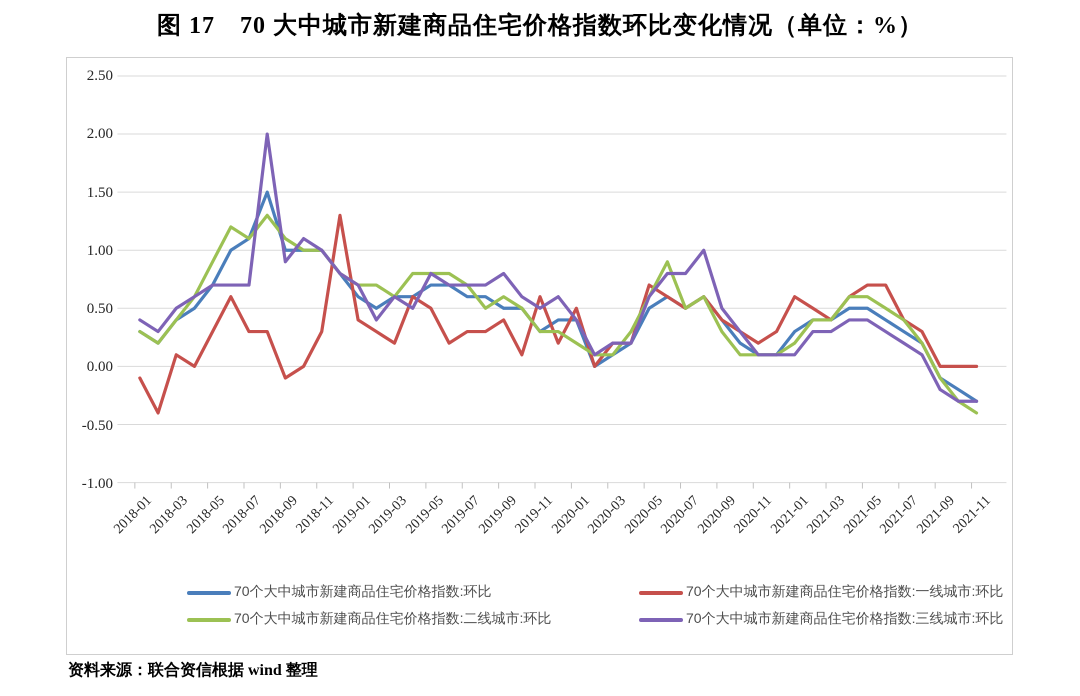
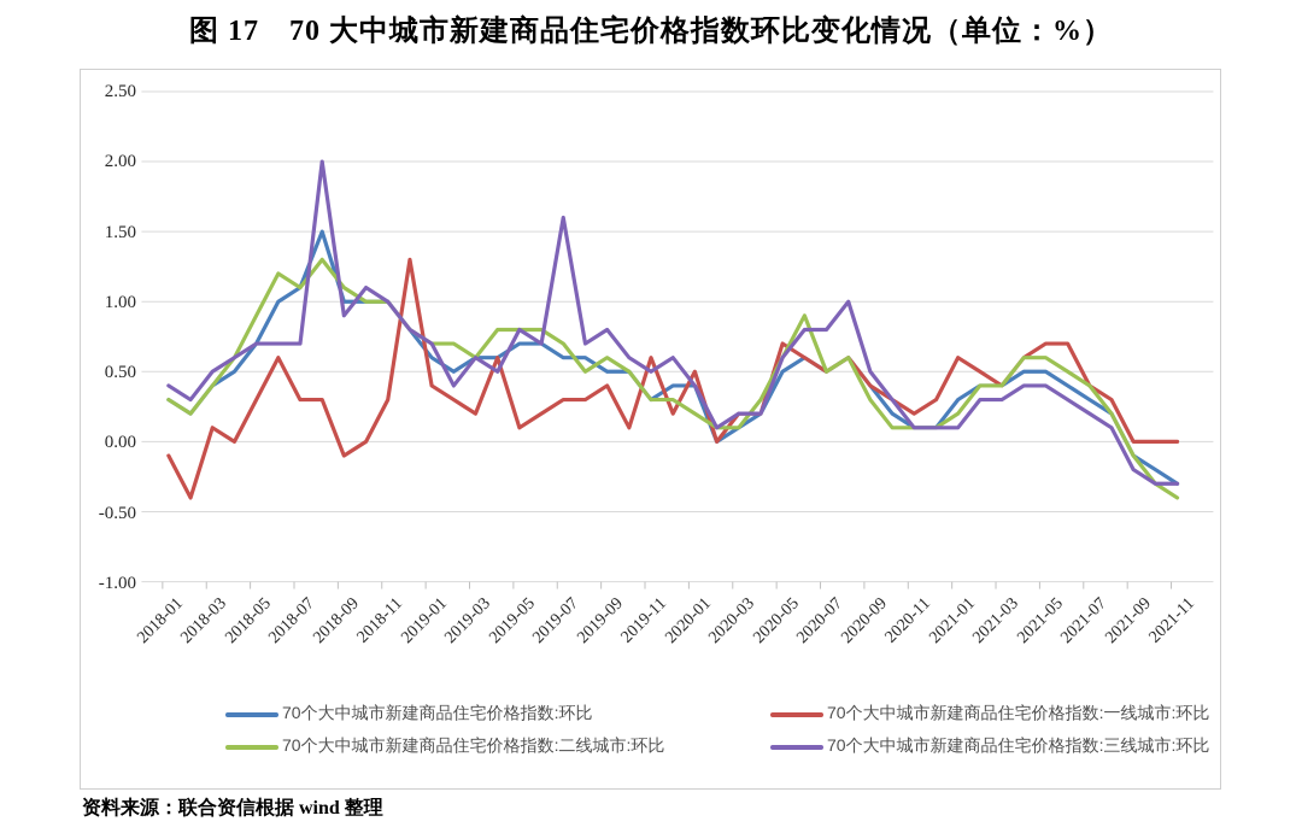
70个大中城市新建商品住宅价格指数:一线城市:环比/2019-05: 0.5 -> 0.1
70个大中城市新建商品住宅价格指数:三线城市:环比/2019-07: 0.7 -> 1.6
